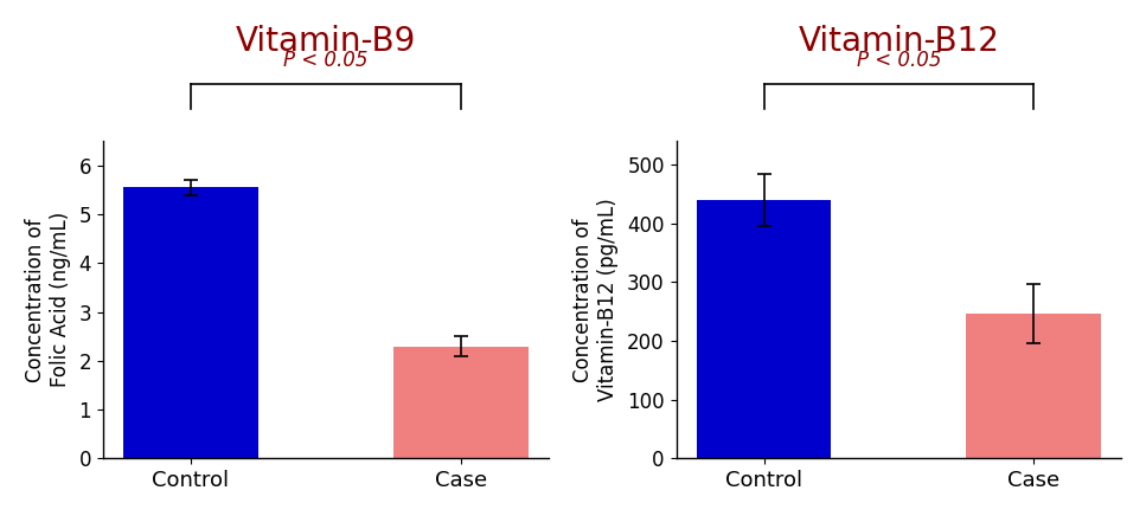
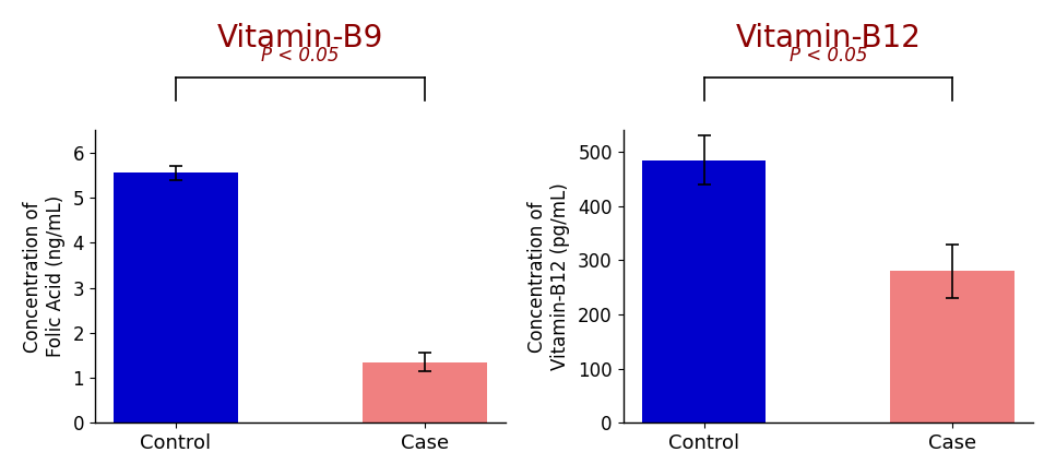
Vitamin-B9/Case: 2.30 -> 1.35
Vitamin-B12/Control: 440 -> 485
Vitamin-B12/Case: 247 -> 280
